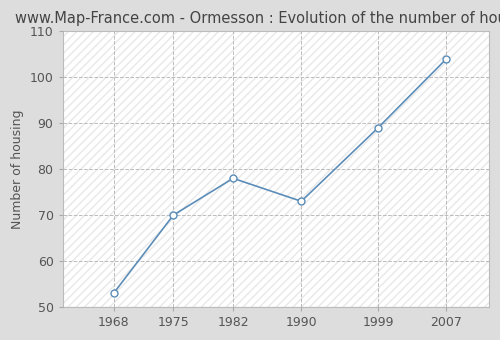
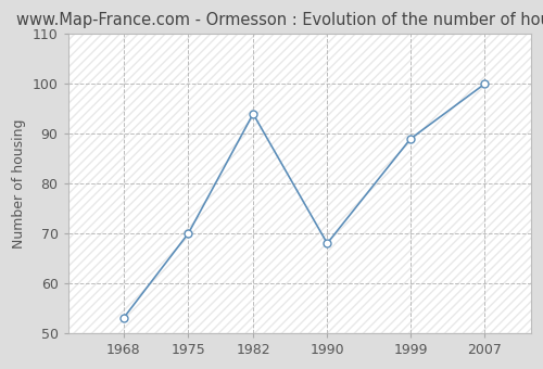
1982: 78 -> 94
1990: 73 -> 68
2007: 104 -> 100
